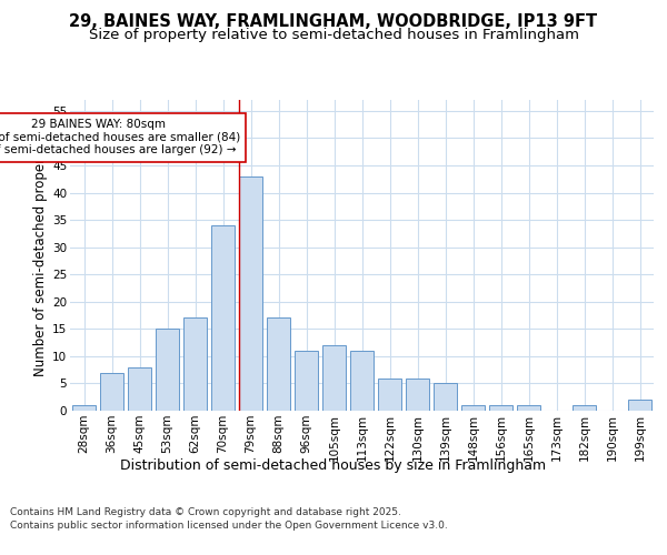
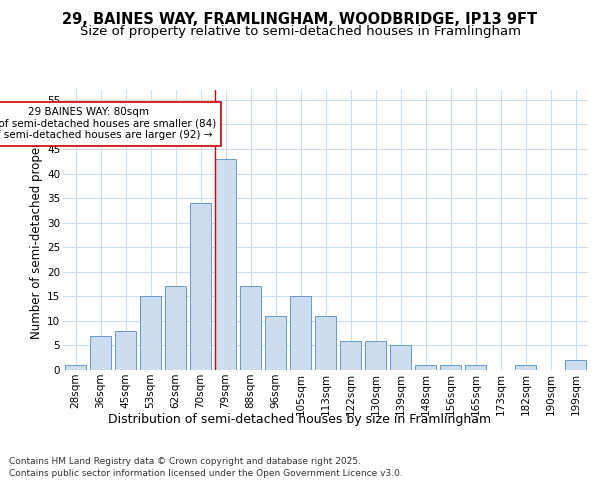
105sqm: 12 -> 15
